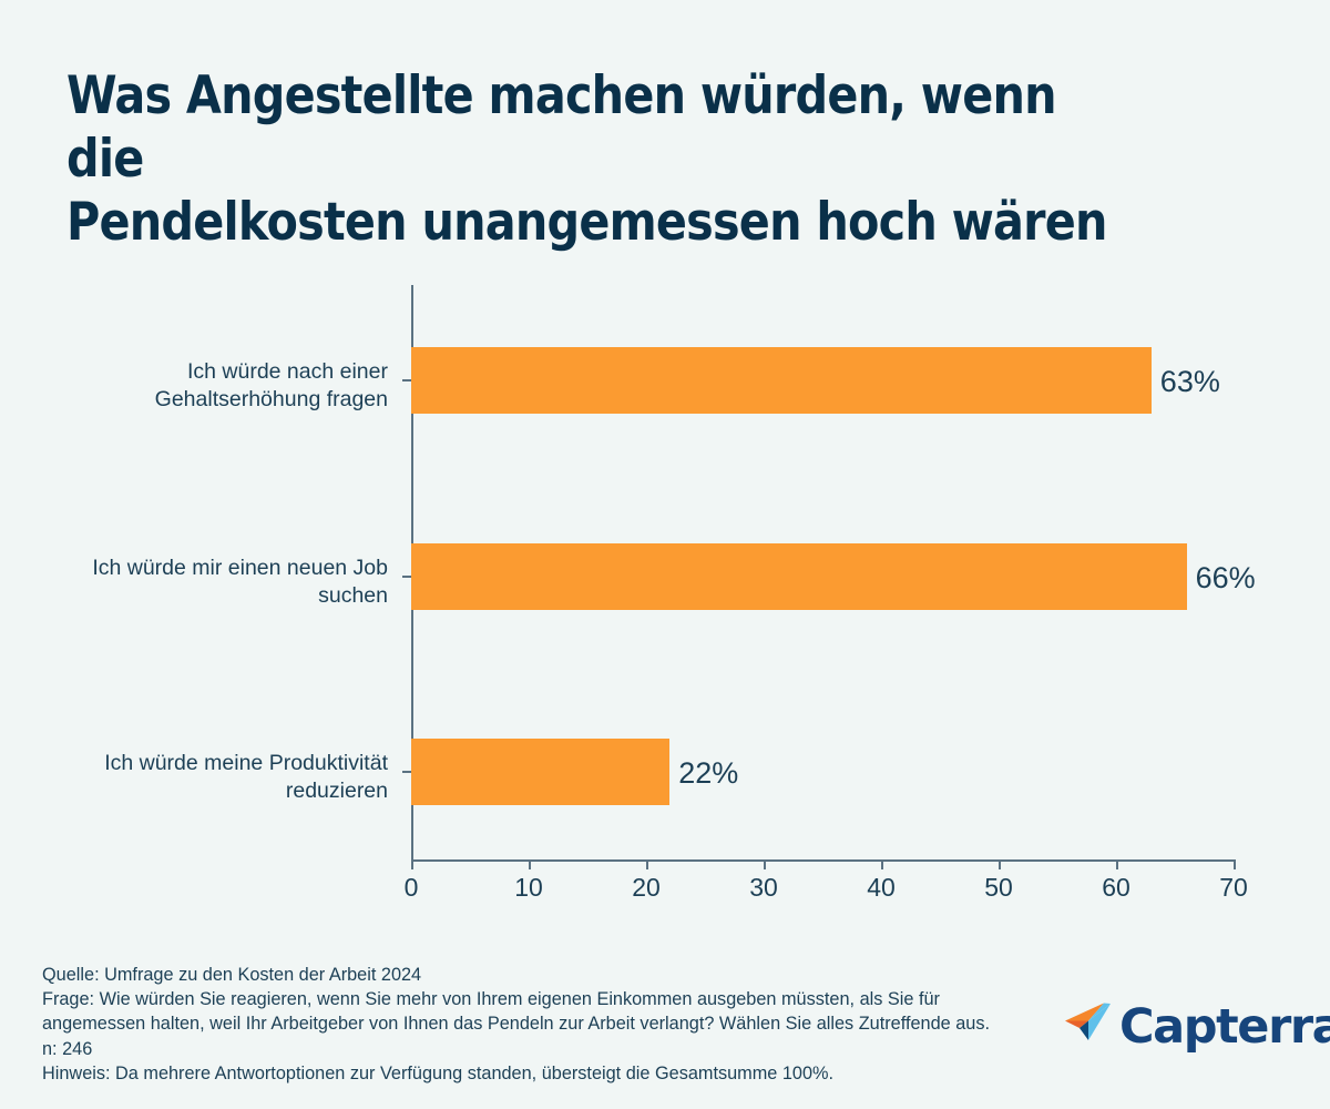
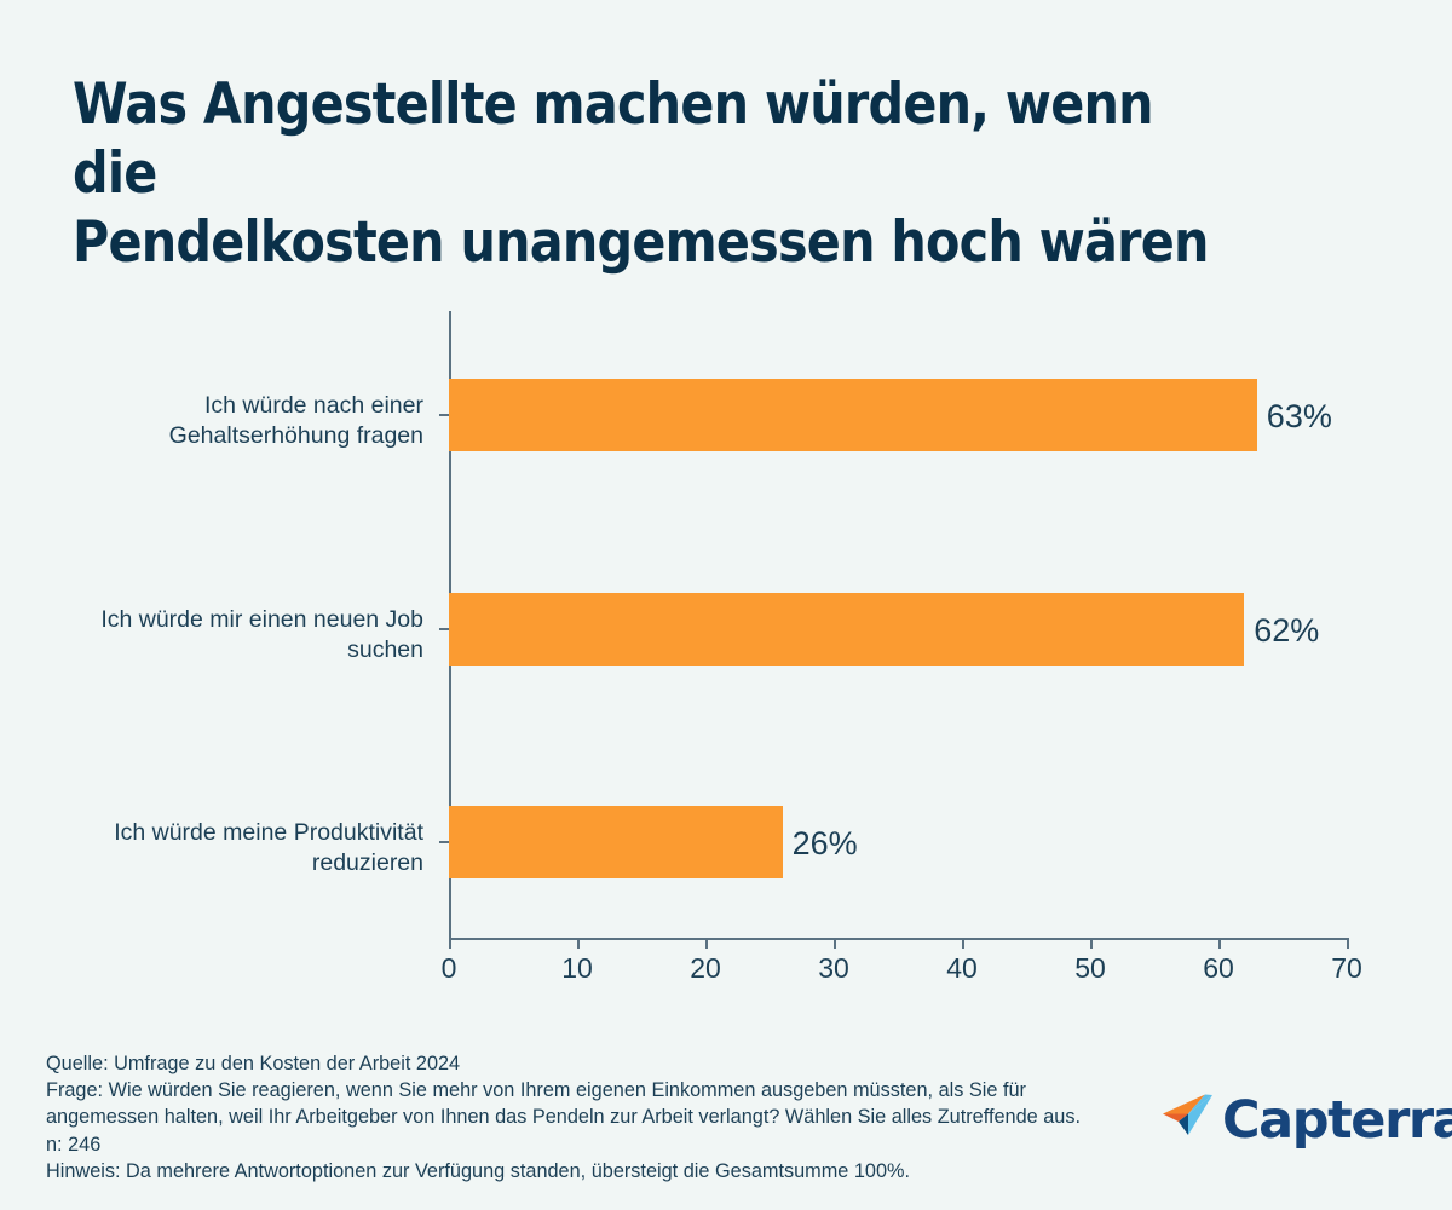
Ich würde mir einen neuen Job suchen: 66% -> 62%
Ich würde meine Produktivität reduzieren: 22% -> 26%
